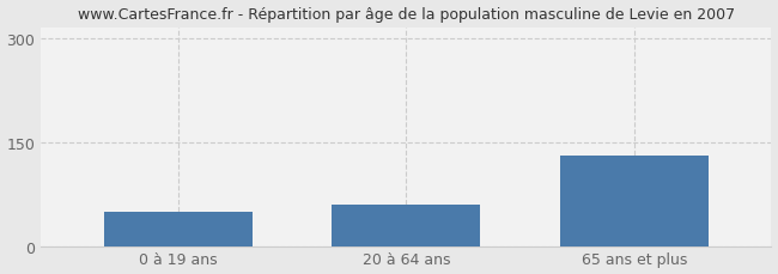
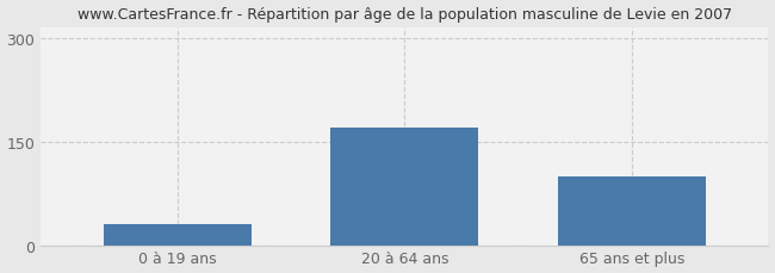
0 à 19 ans: 50 -> 30
20 à 64 ans: 60 -> 170
65 ans et plus: 130 -> 100
